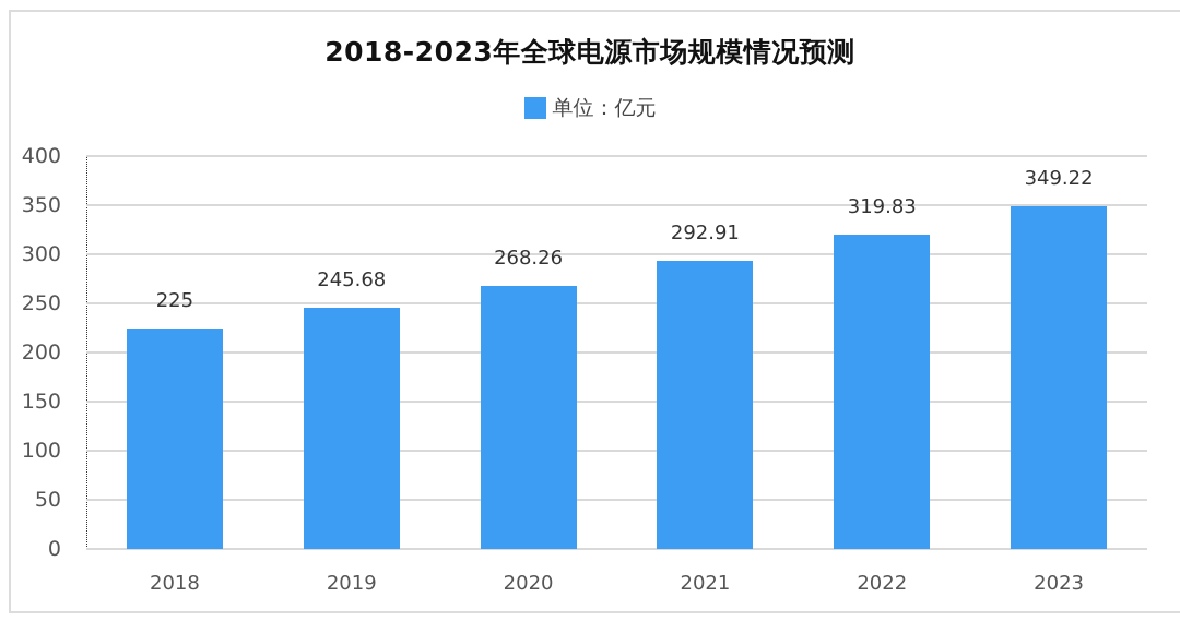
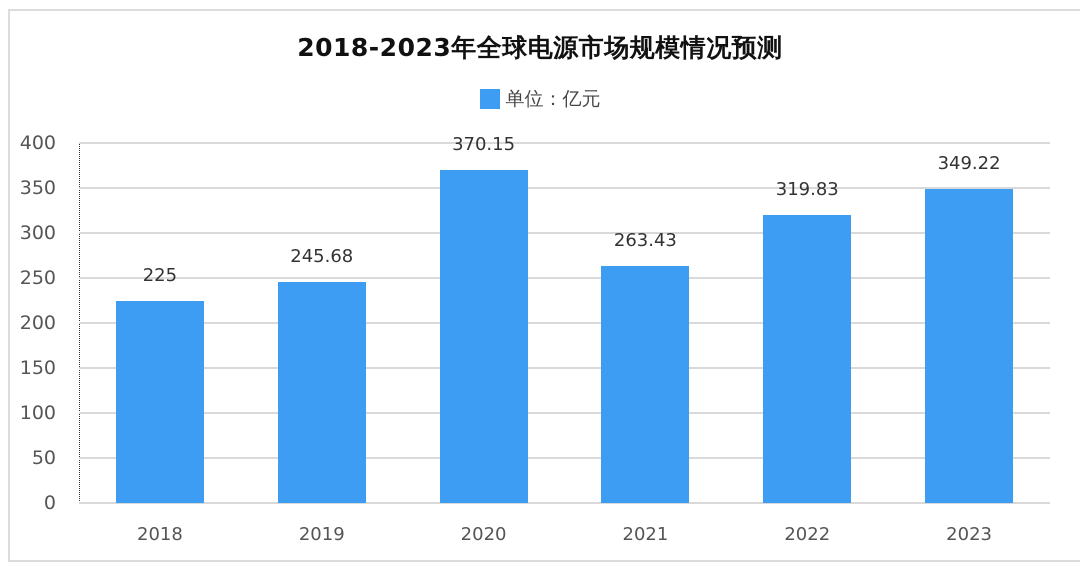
2020: 268.26 -> 370.15
2021: 292.91 -> 263.43
